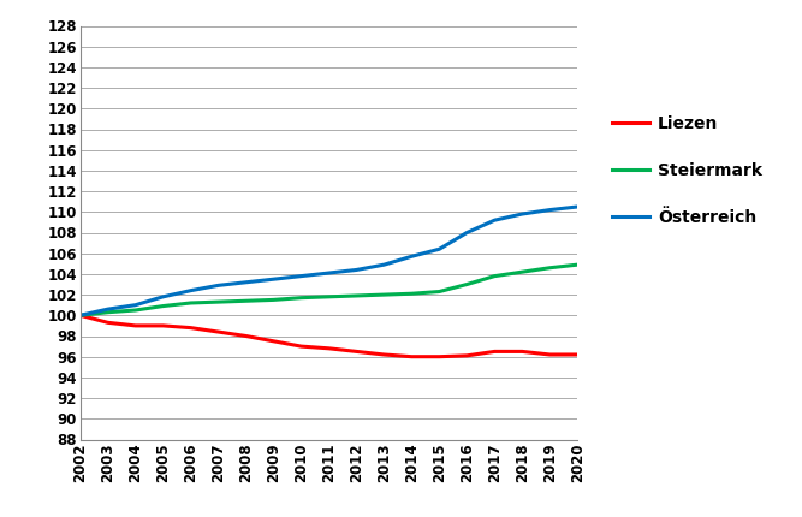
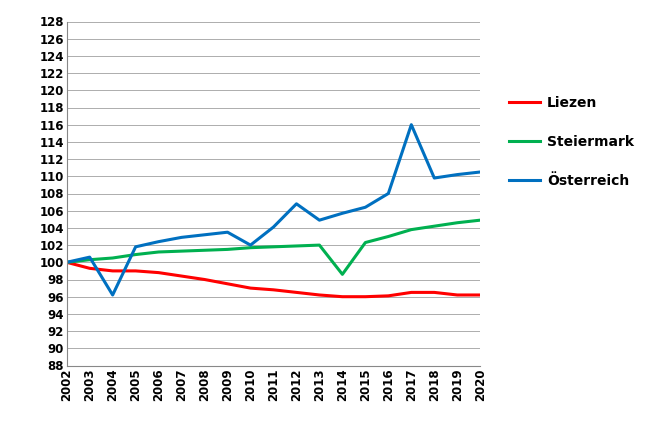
Österreich/2004: 101.0 -> 96.2
Österreich/2010: 103.8 -> 102.0
Österreich/2012: 104.4 -> 106.8
Steiermark/2014: 102.1 -> 98.6
Österreich/2017: 109.2 -> 116.0
